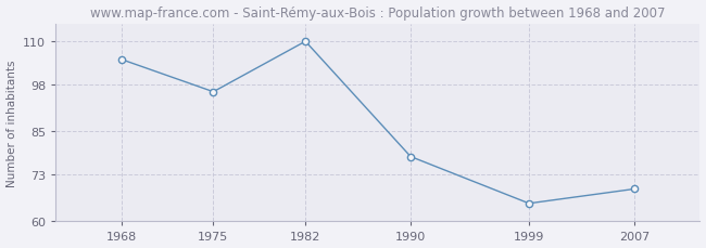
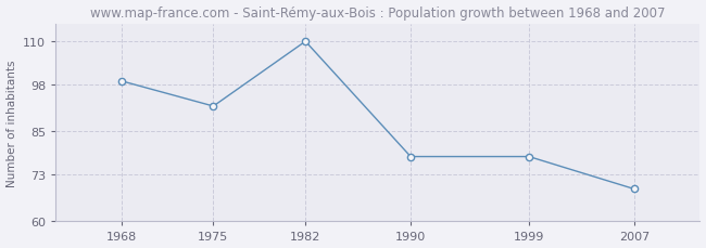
1968: 105 -> 99
1975: 96 -> 92
1999: 65 -> 78
